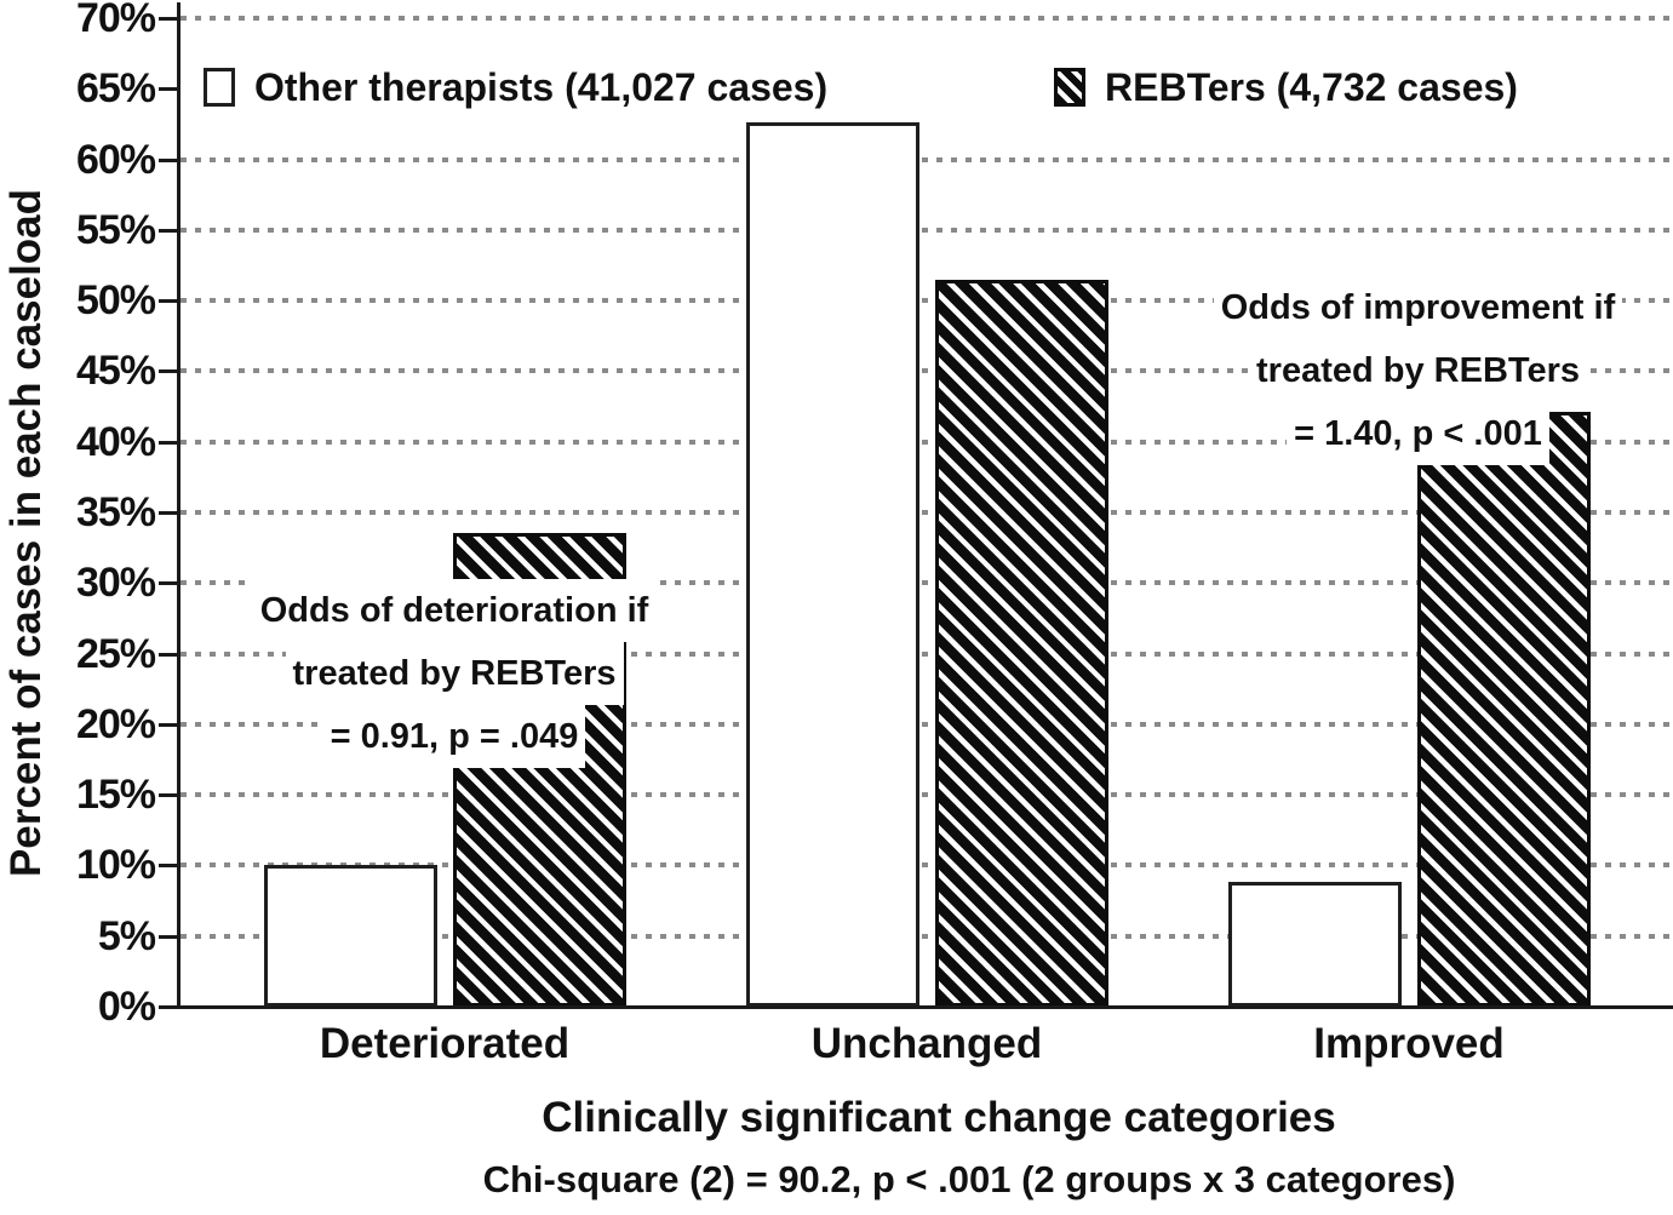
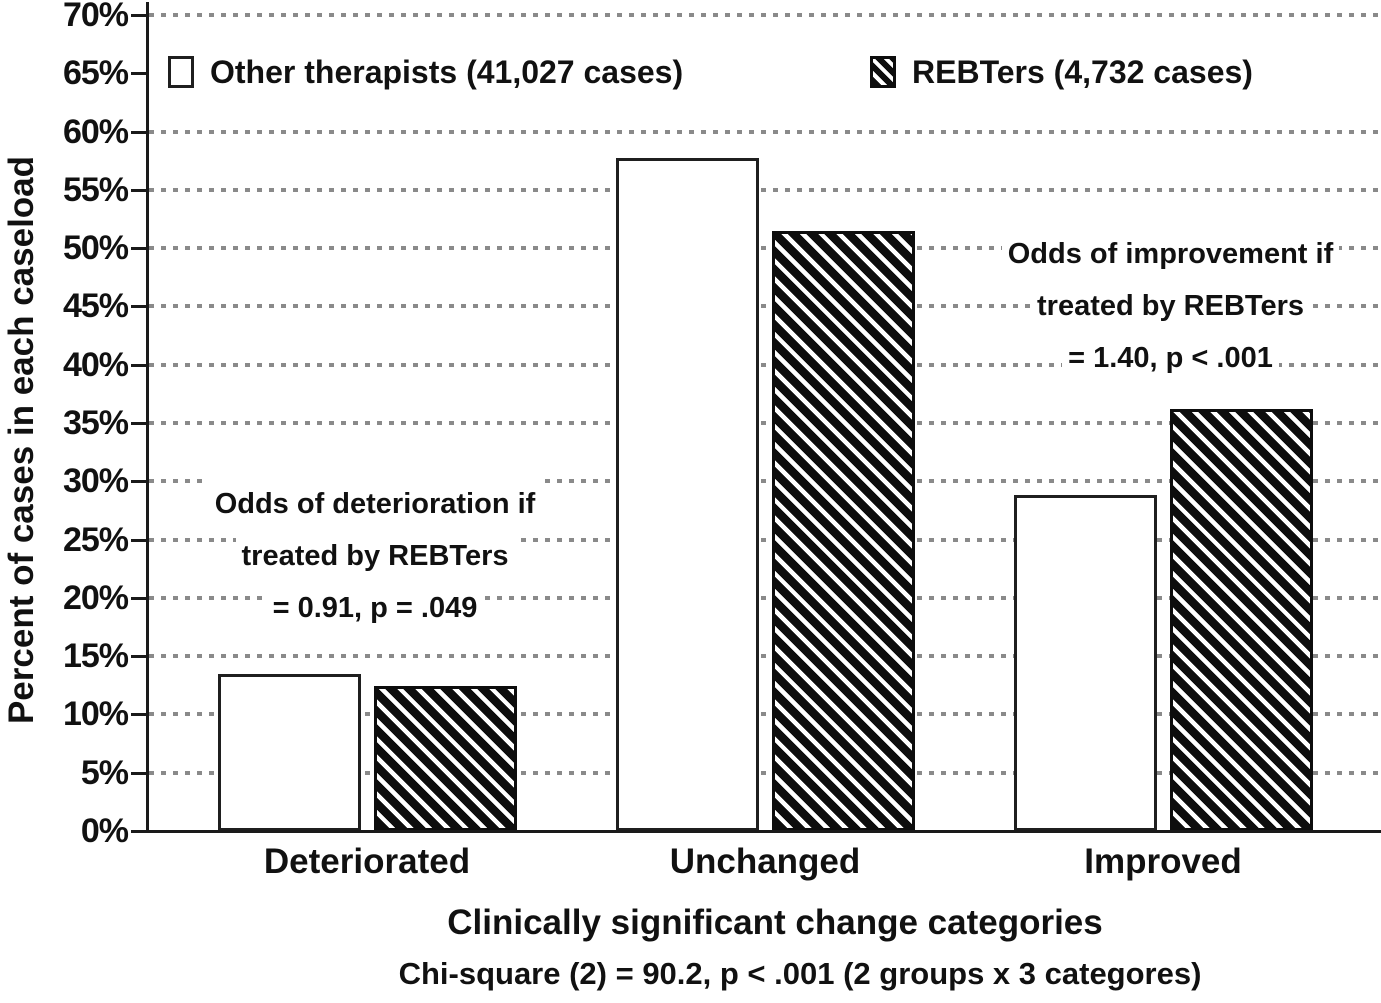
Other therapists (41,027 cases)/Deteriorated: 10.0% -> 13.5%
REBTers (4,732 cases)/Deteriorated: 33.5% -> 12.4%
Other therapists (41,027 cases)/Unchanged: 62.6% -> 57.7%
Other therapists (41,027 cases)/Improved: 8.8% -> 28.8%
REBTers (4,732 cases)/Improved: 42.1% -> 36.2%
